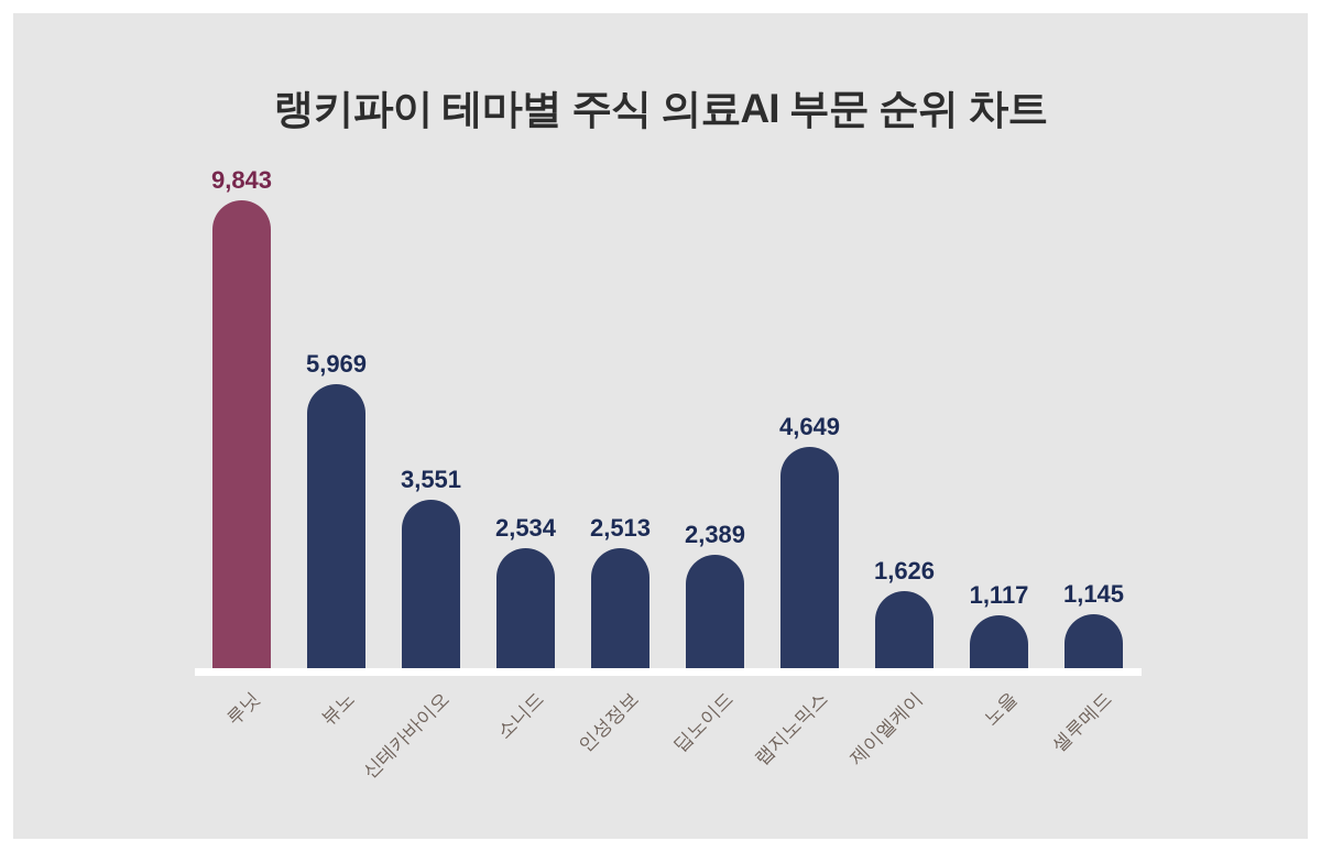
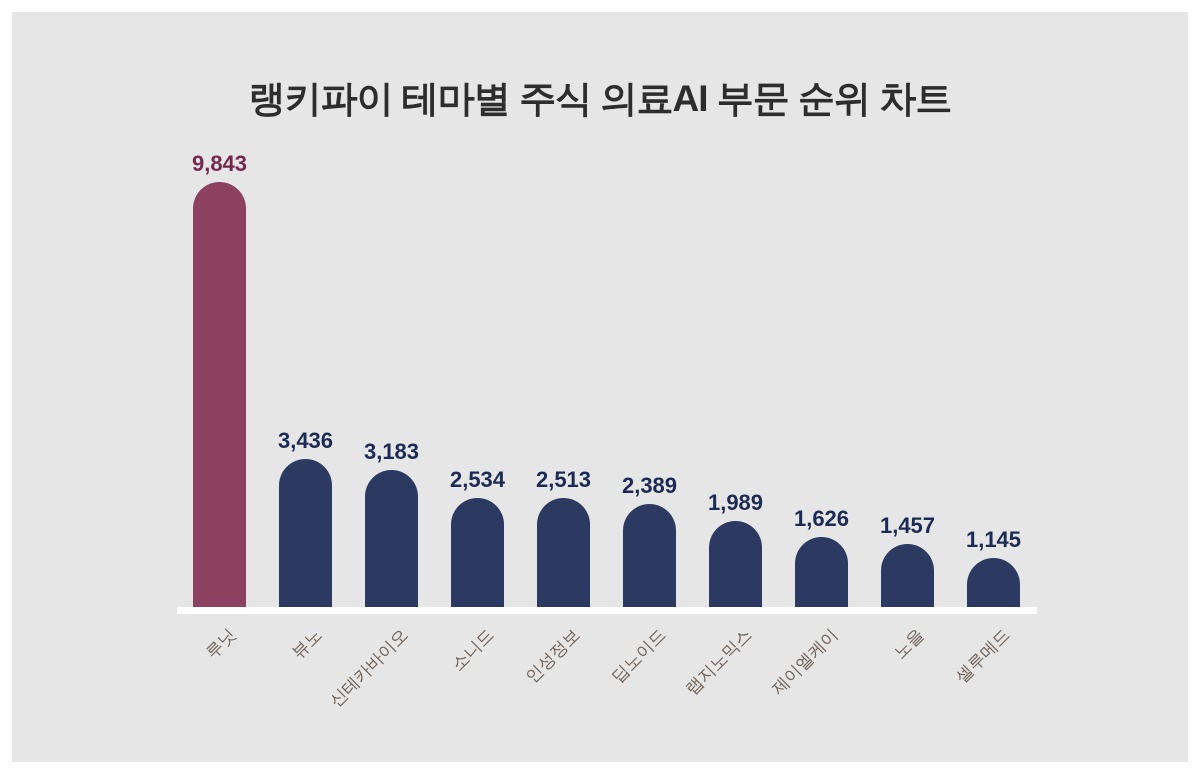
뷰노: 5,969 -> 3,436
신테카바이오: 3,551 -> 3,183
랩지노믹스: 4,649 -> 1,989
노을: 1,117 -> 1,457
